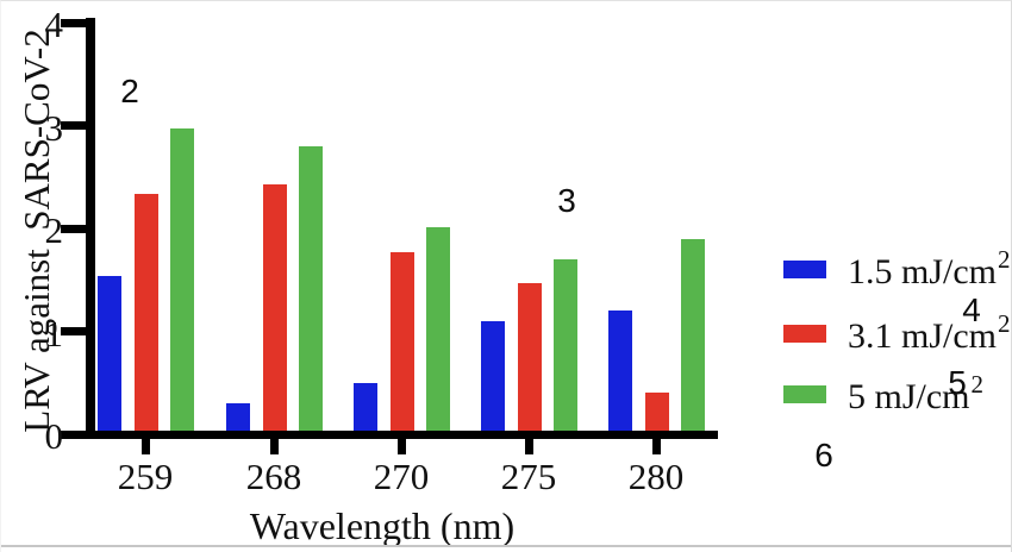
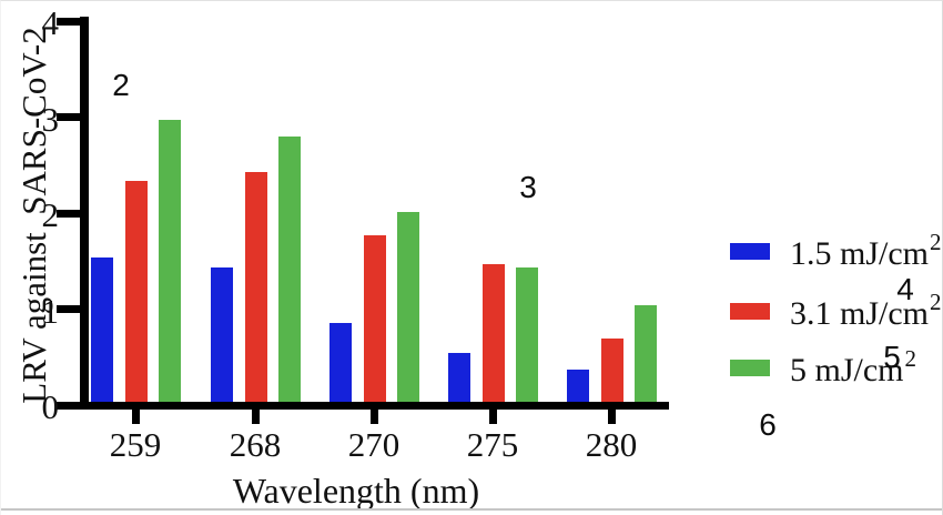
1.5 mJ/cm2/268: 0.3 -> 1.4
1.5 mJ/cm2/270: 0.5 -> 0.8
1.5 mJ/cm2/275: 1.1 -> 0.5
5 mJ/cm2/275: 1.7 -> 1.4
1.5 mJ/cm2/280: 1.2 -> 0.4
3.1 mJ/cm2/280: 0.4 -> 0.7
5 mJ/cm2/280: 1.9 -> 1.0
